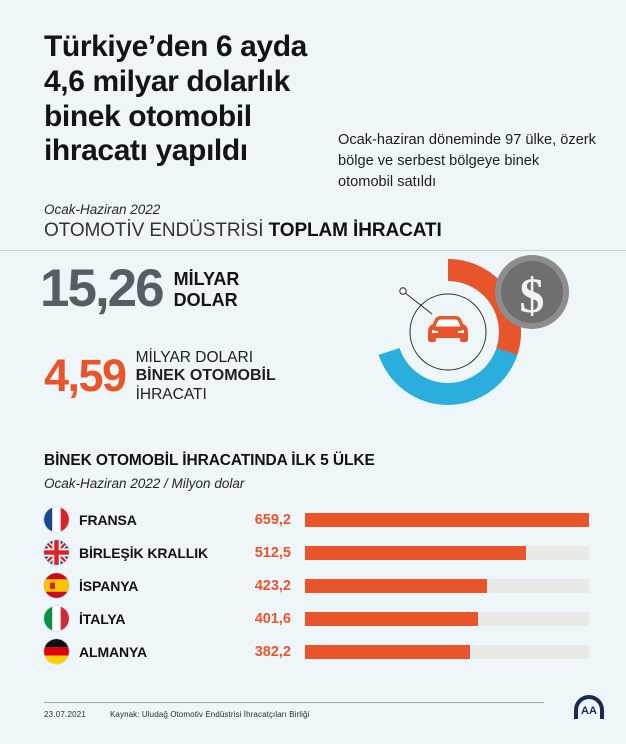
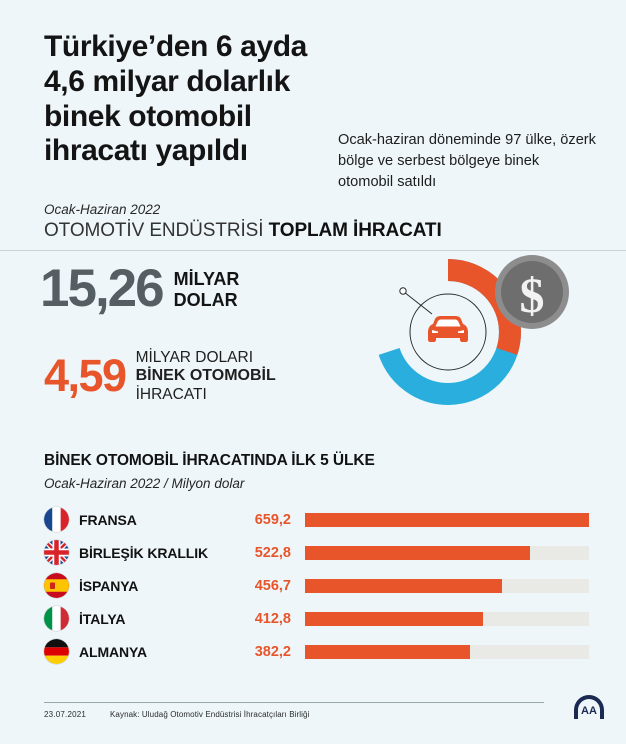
BİRLEŞİK KRALLIK: 512,5 -> 522,8
İSPANYA: 423,2 -> 456,7
İTALYA: 401,6 -> 412,8
